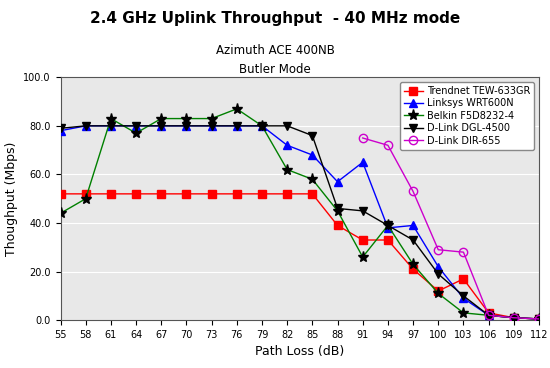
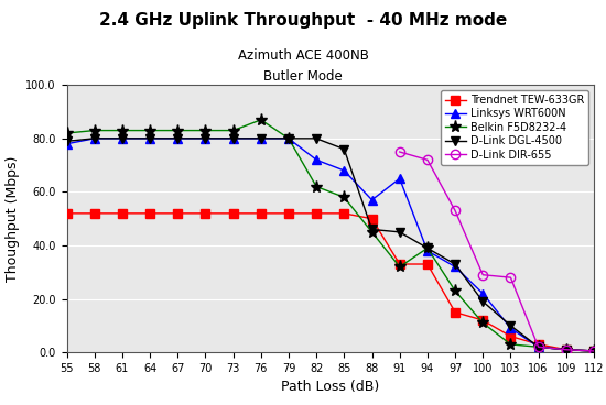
Belkin F5D8232-4/55: 44.0 -> 82.0
Belkin F5D8232-4/58: 50.0 -> 83.0
Belkin F5D8232-4/64: 77.0 -> 83.0
Trendnet TEW-633GR/88: 39.0 -> 50.0
Belkin F5D8232-4/91: 26.0 -> 32.0
Trendnet TEW-633GR/97: 21.0 -> 15.0
Linksys WRT600N/97: 39.0 -> 32.0
Trendnet TEW-633GR/103: 17.0 -> 6.0
